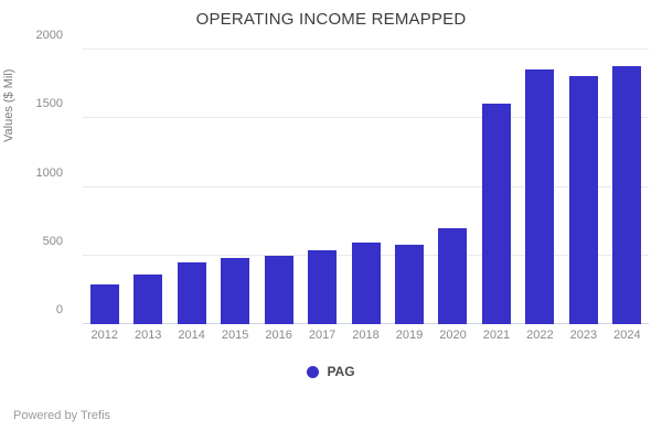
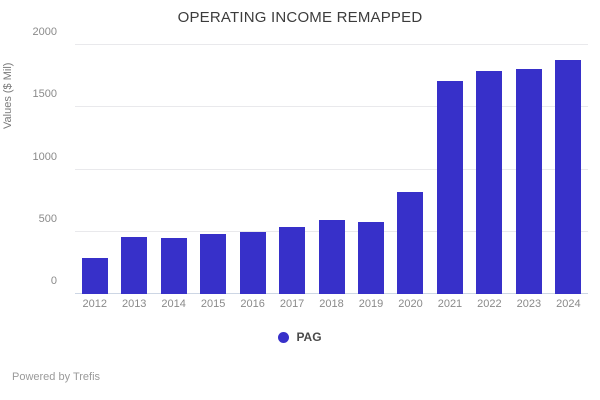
2013: 360 -> 460
2020: 700 -> 820
2021: 1610 -> 1710
2022: 1850 -> 1790
